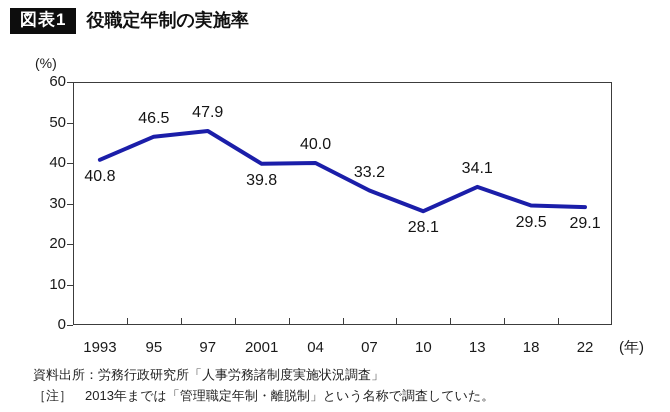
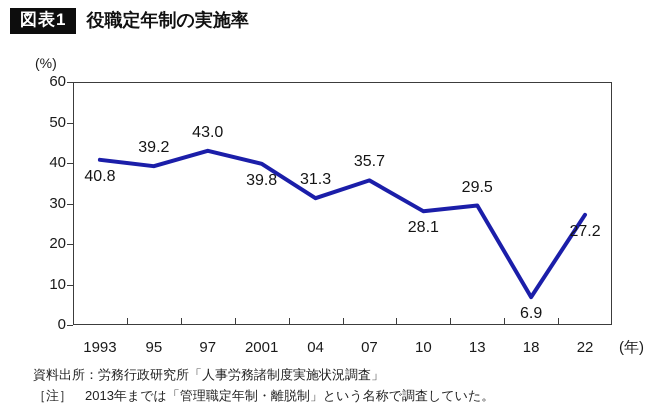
95: 46.5 -> 39.2
97: 47.9 -> 43.0
04: 40.0 -> 31.3
07: 33.2 -> 35.7
13: 34.1 -> 29.5
18: 29.5 -> 6.9
22: 29.1 -> 27.2
